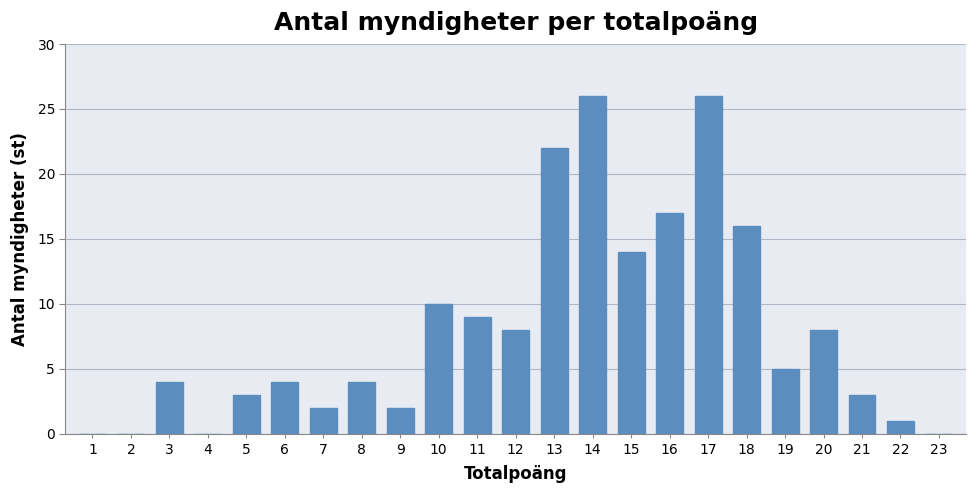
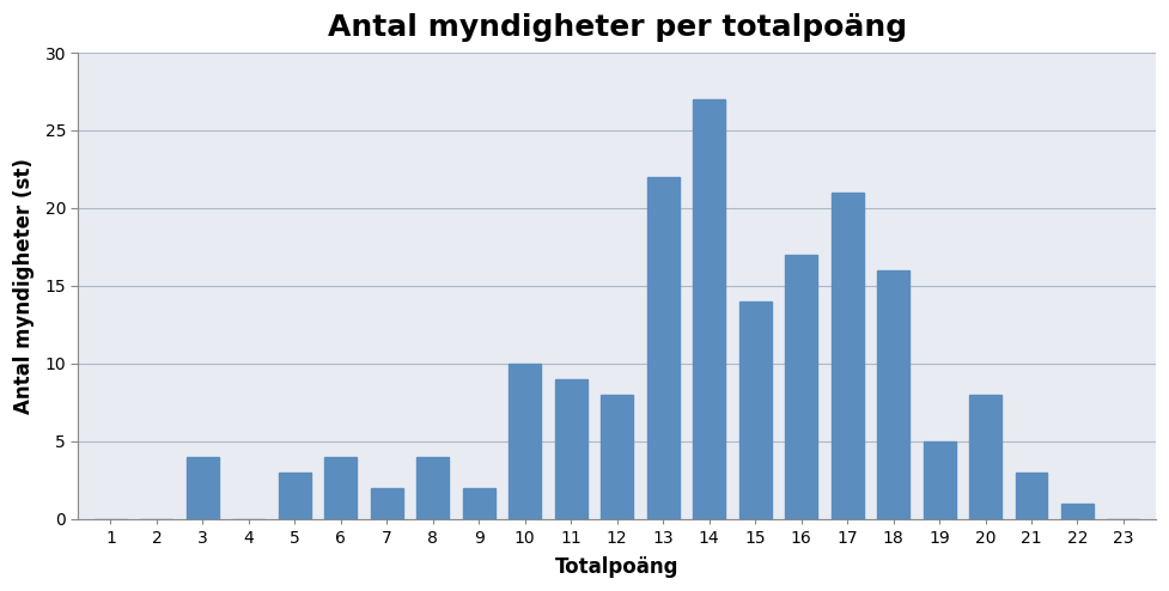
14: 26 -> 27
17: 26 -> 21
